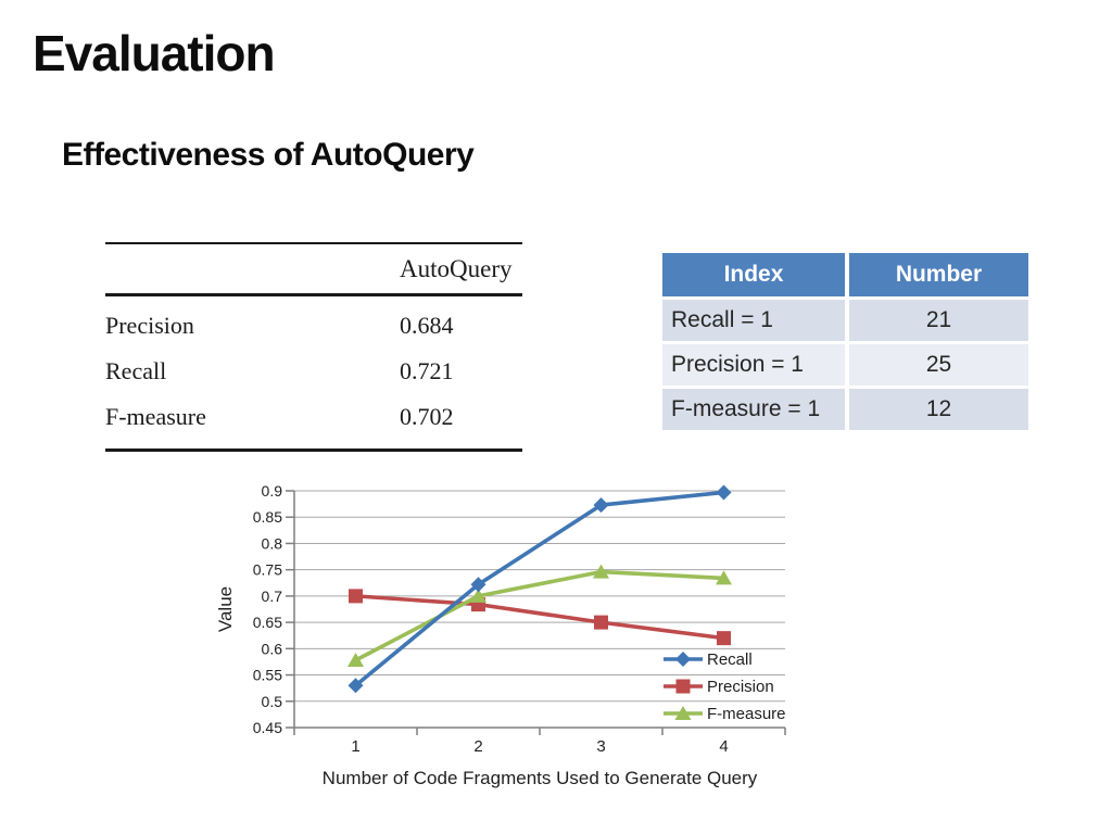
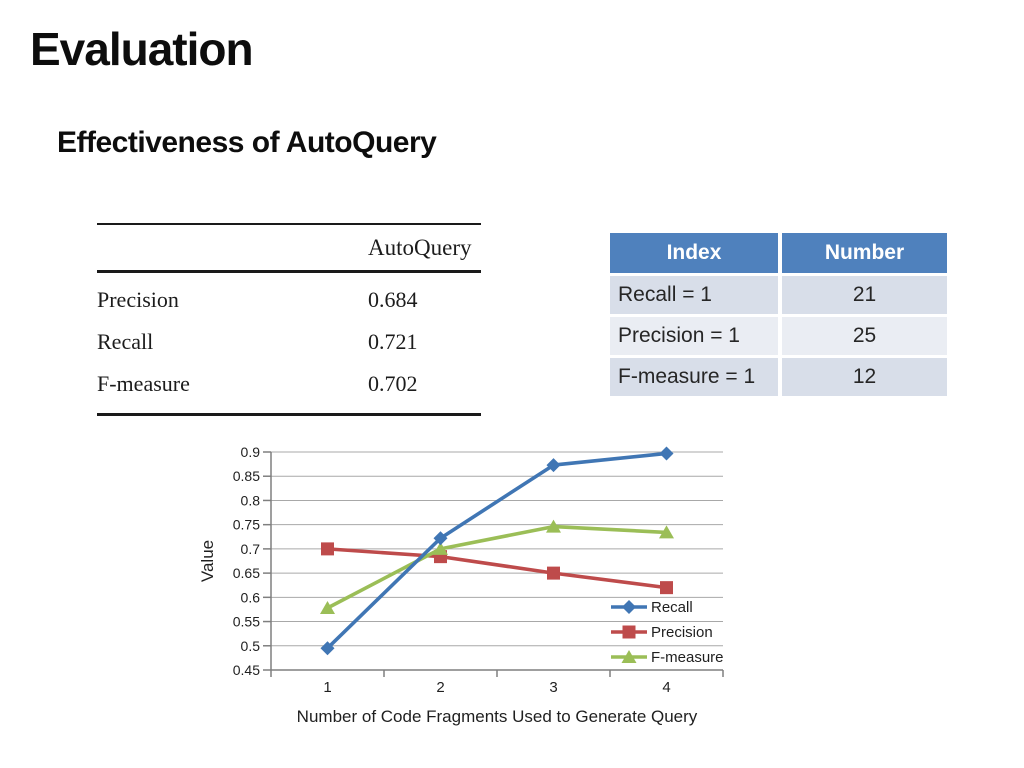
Recall/1: 0.53 -> 0.49
